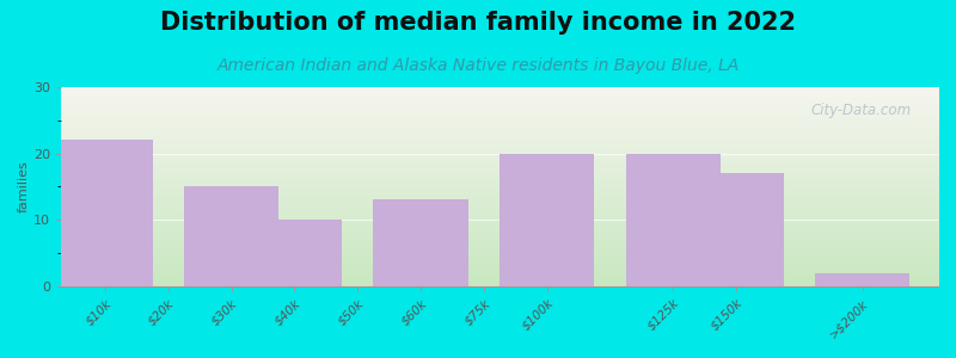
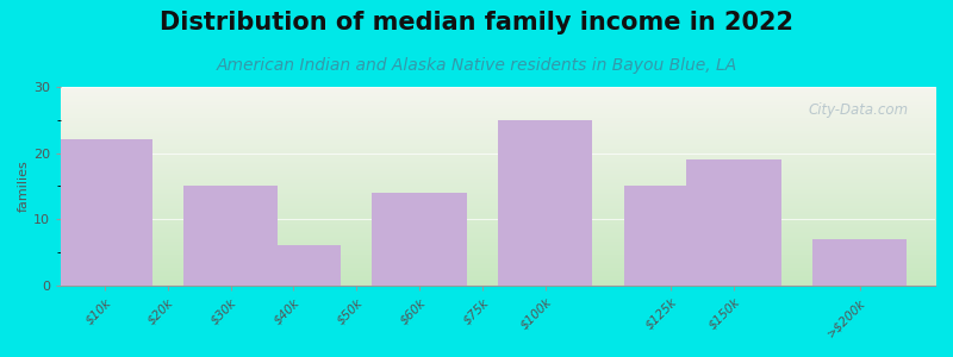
$40k: 10 -> 6
$60k: 13 -> 14
$100k: 20 -> 25
$125k: 20 -> 15
$150k: 17 -> 19
>$200k: 2 -> 7
